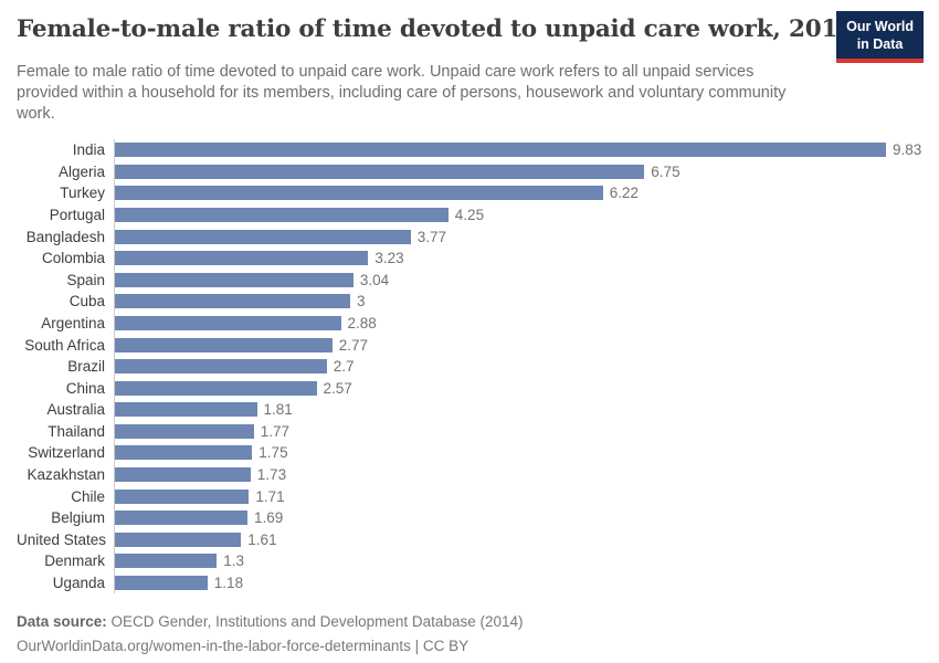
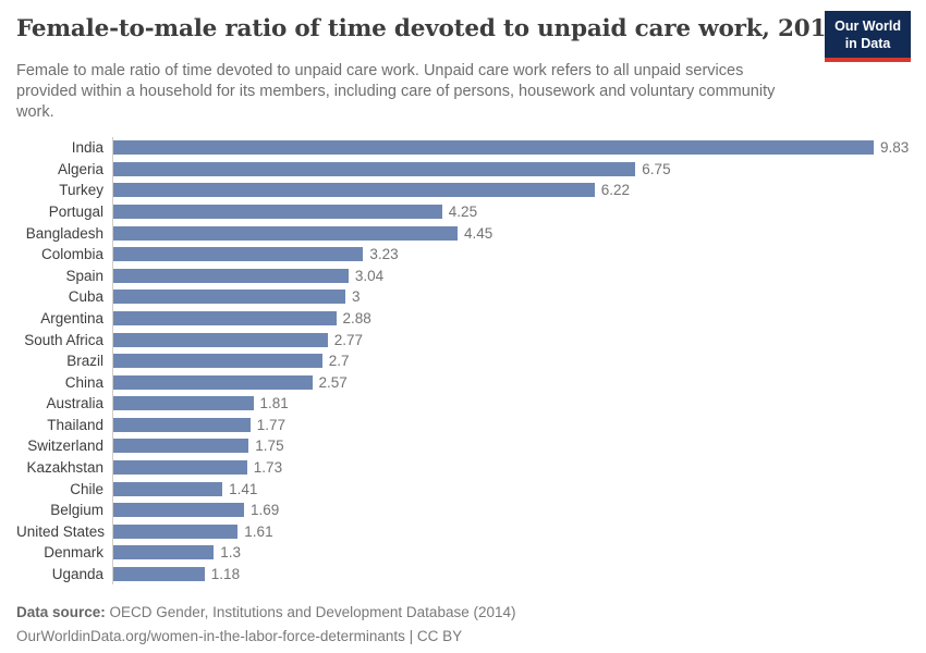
Bangladesh: 3.77 -> 4.45
Chile: 1.71 -> 1.41
